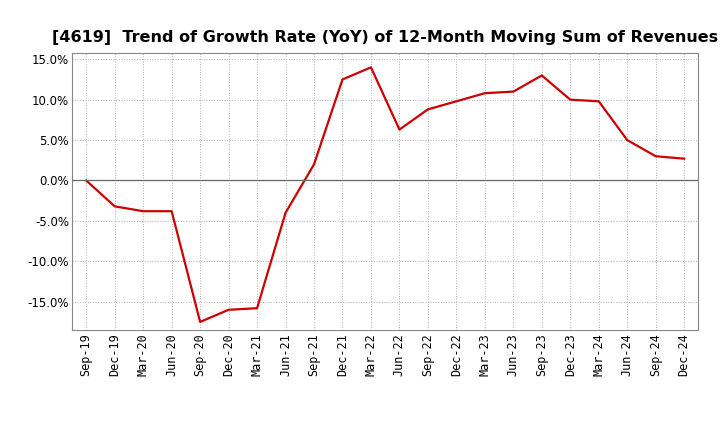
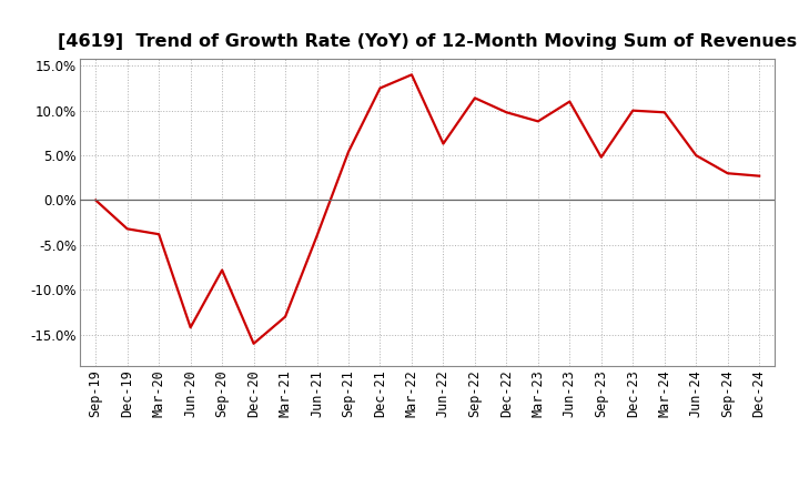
Jun-20: -3.8% -> -14.2%
Sep-20: -17.5% -> -7.8%
Mar-21: -15.8% -> -13.0%
Sep-21: 2.0% -> 5.4%
Sep-22: 8.8% -> 11.4%
Mar-23: 10.8% -> 8.8%
Sep-23: 13.0% -> 4.8%
